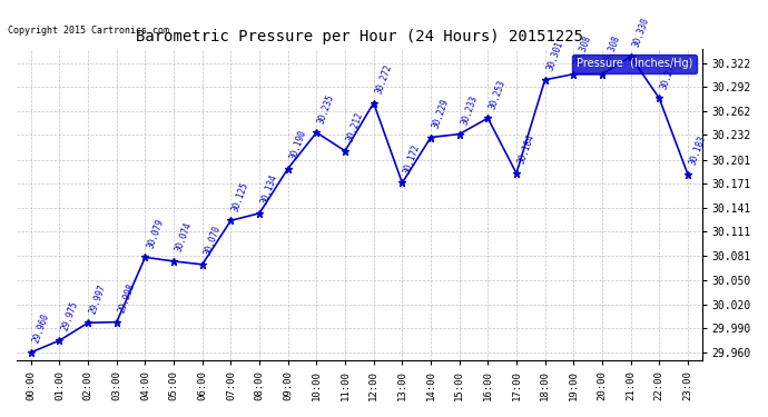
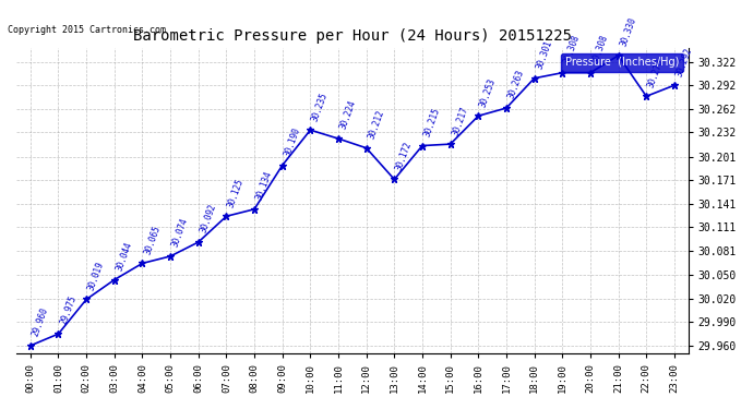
02:00: 29.997 -> 30.019
03:00: 29.998 -> 30.044
04:00: 30.079 -> 30.065
06:00: 30.070 -> 30.092
11:00: 30.212 -> 30.224
12:00: 30.272 -> 30.212
14:00: 30.229 -> 30.215
15:00: 30.233 -> 30.217
17:00: 30.184 -> 30.263
23:00: 30.183 -> 30.292
